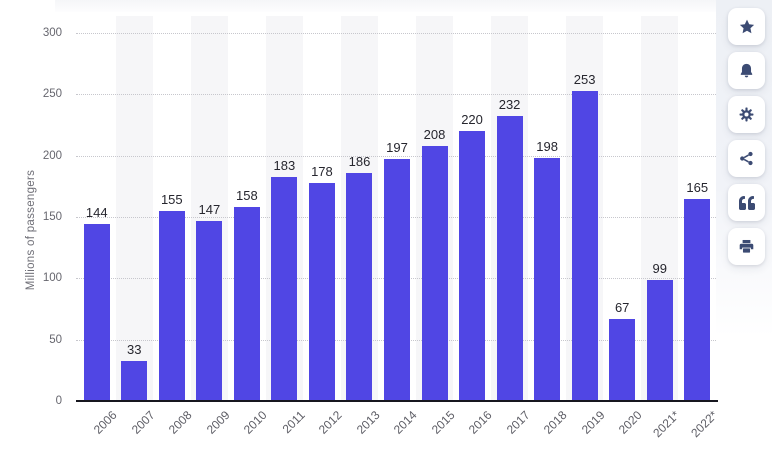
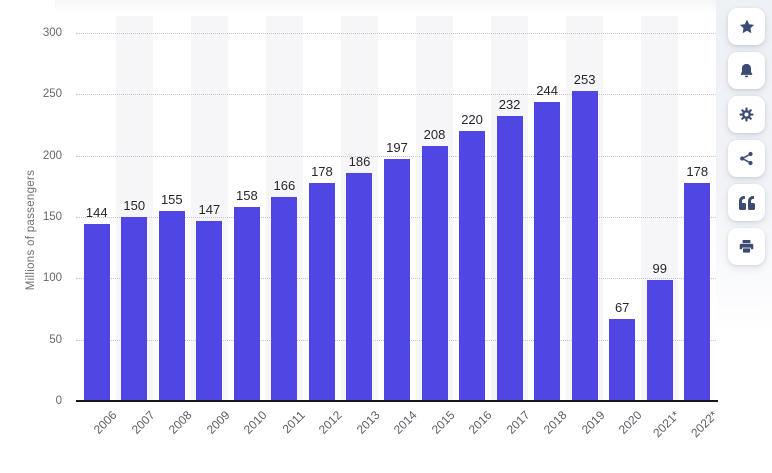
2007: 33 -> 150
2011: 183 -> 166
2018: 198 -> 244
2022*: 165 -> 178
